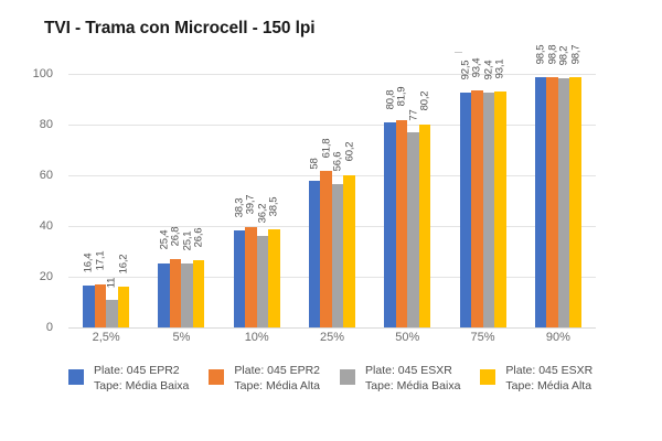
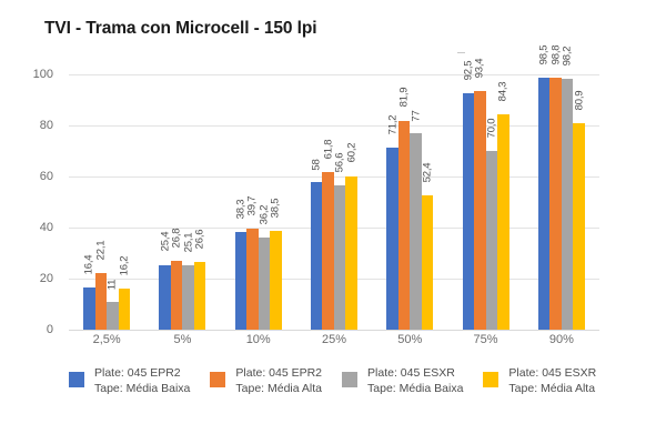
Plate: 045 EPR2 Tape: Média Alta/2,5%: 17,1 -> 22,1
Plate: 045 EPR2 Tape: Média Baixa/50%: 80,8 -> 71,2
Plate: 045 ESXR Tape: Média Alta/50%: 80,2 -> 52,4
Plate: 045 ESXR Tape: Média Baixa/75%: 92,4 -> 70,0
Plate: 045 ESXR Tape: Média Alta/75%: 93,1 -> 84,3
Plate: 045 ESXR Tape: Média Alta/90%: 98,7 -> 80,9
